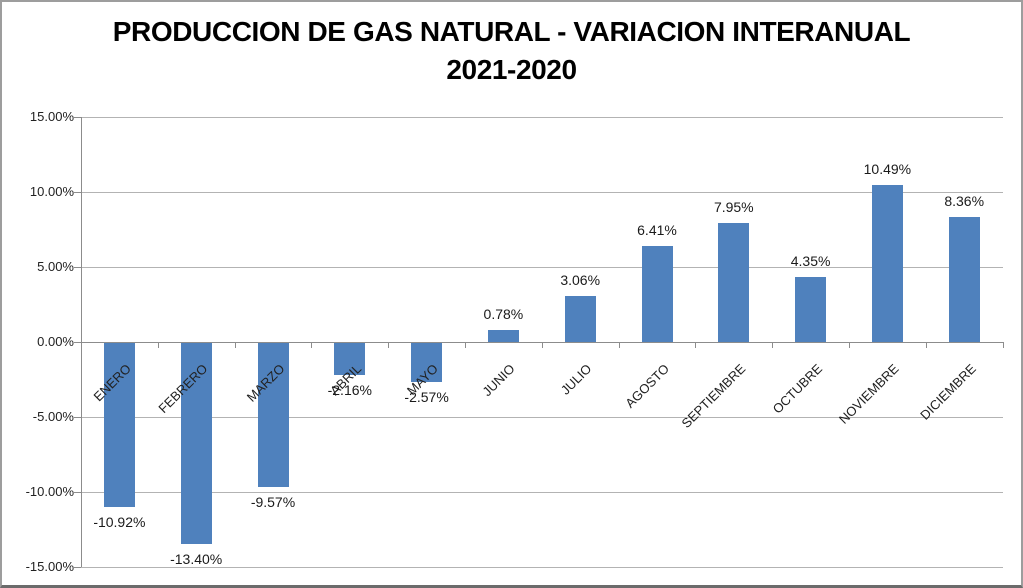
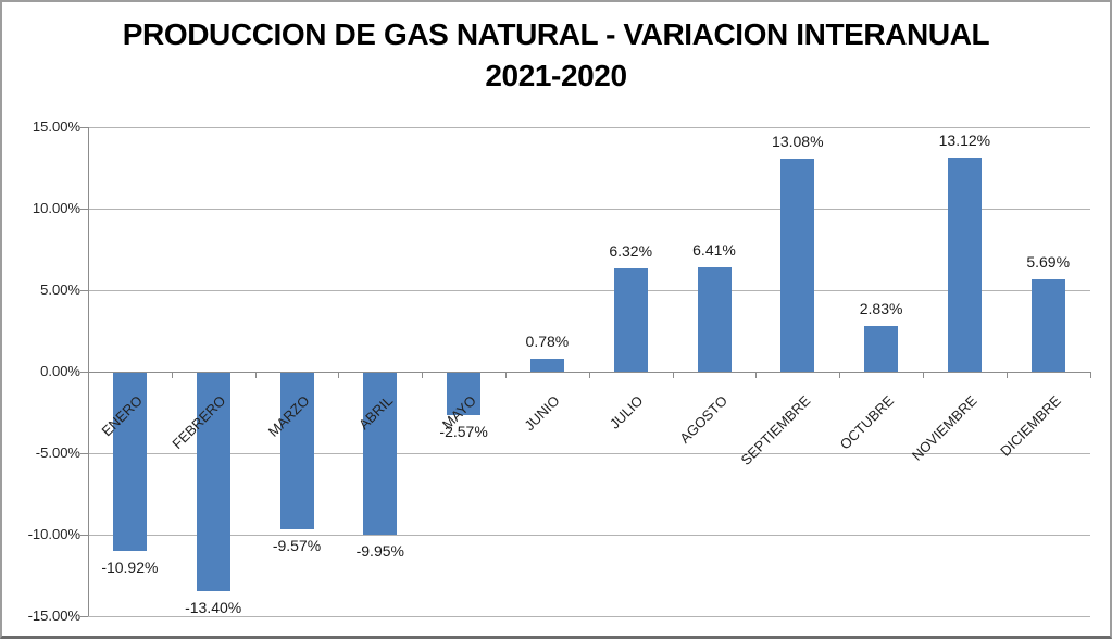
ABRIL: -2.16% -> -9.95%
JULIO: 3.06% -> 6.32%
SEPTIEMBRE: 7.95% -> 13.08%
OCTUBRE: 4.35% -> 2.83%
NOVIEMBRE: 10.49% -> 13.12%
DICIEMBRE: 8.36% -> 5.69%
